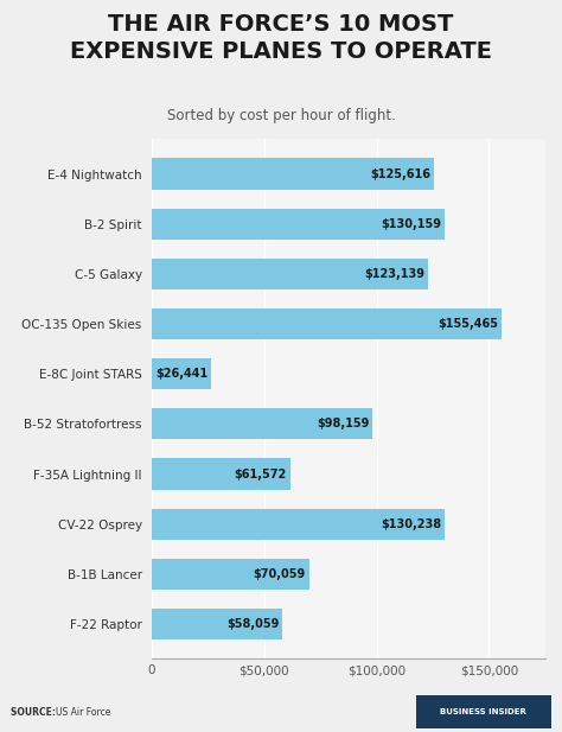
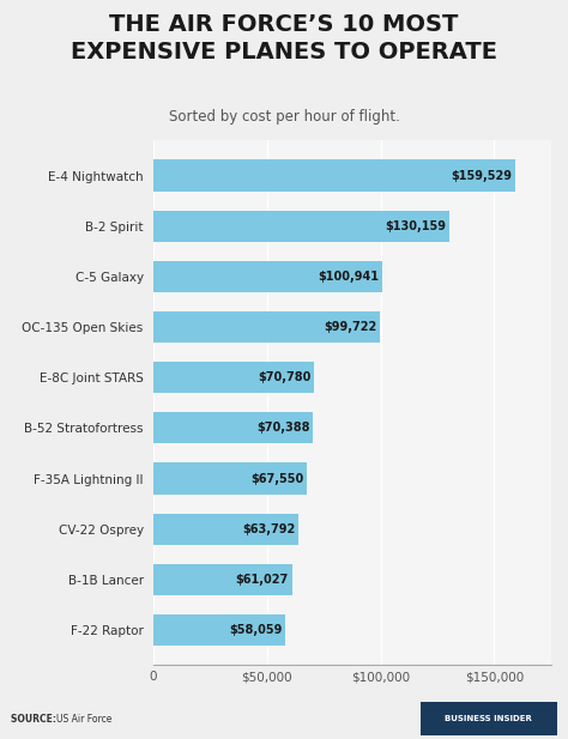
E-4 Nightwatch: $125,616 -> $159,529
C-5 Galaxy: $123,139 -> $100,941
OC-135 Open Skies: $155,465 -> $99,722
E-8C Joint STARS: $26,441 -> $70,780
B-52 Stratofortress: $98,159 -> $70,388
F-35A Lightning II: $61,572 -> $67,550
CV-22 Osprey: $130,238 -> $63,792
B-1B Lancer: $70,059 -> $61,027
